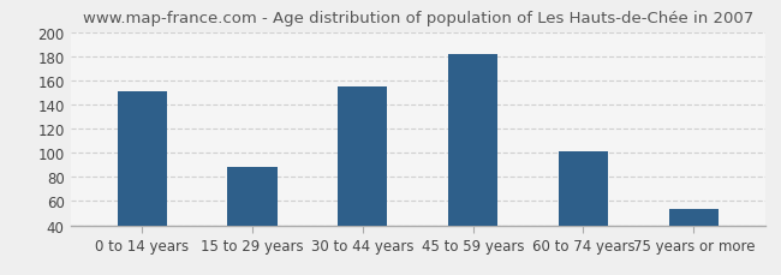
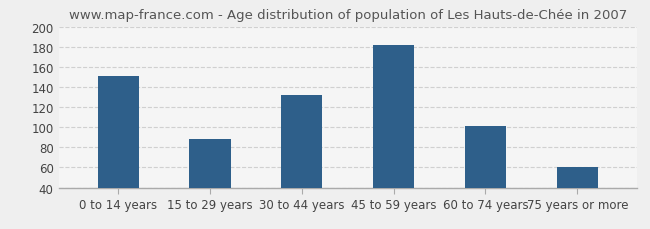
30 to 44 years: 155 -> 132
75 years or more: 54 -> 60
